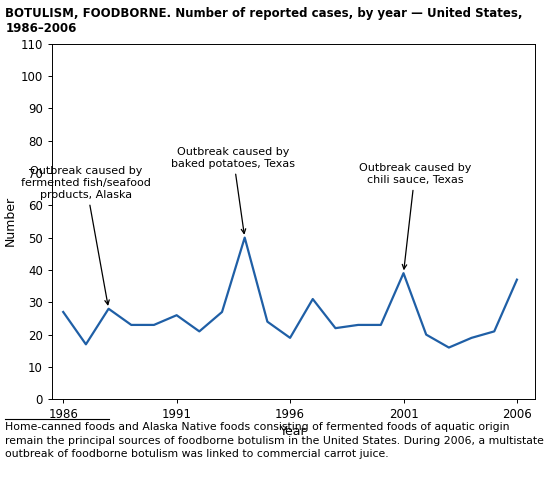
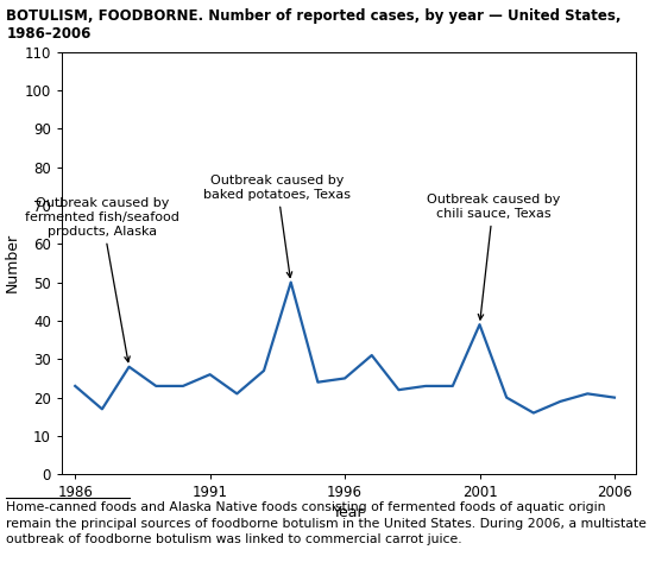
1986: 27 -> 23
1996: 19 -> 25
2006: 37 -> 20
